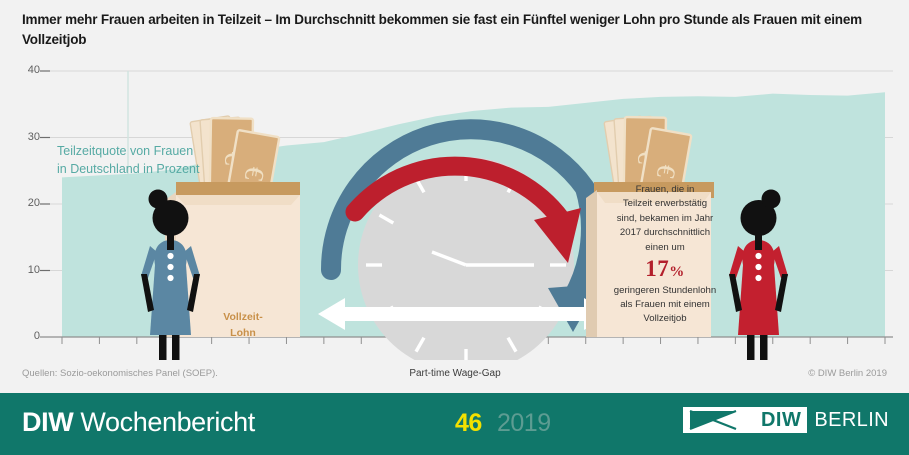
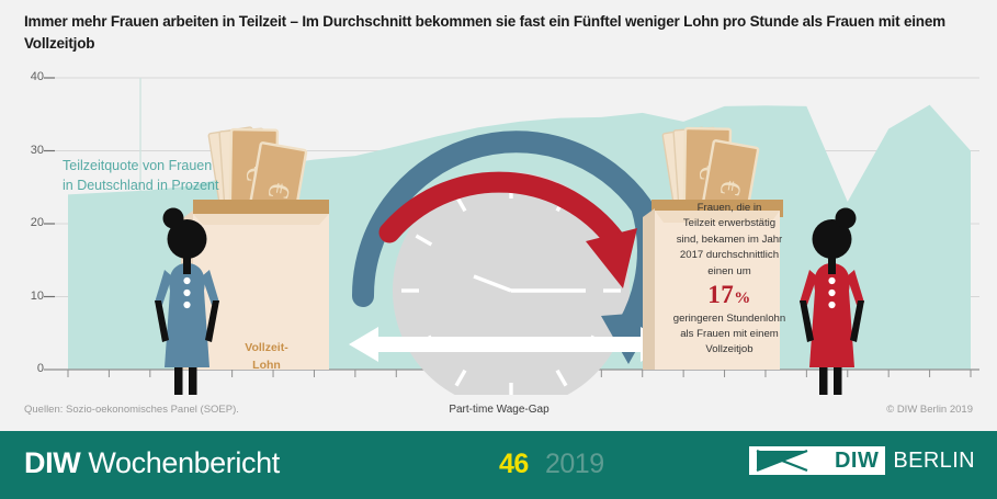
2010: 36 -> 34
2014: 37 -> 23
2015: 36 -> 33
2017: 37 -> 30
